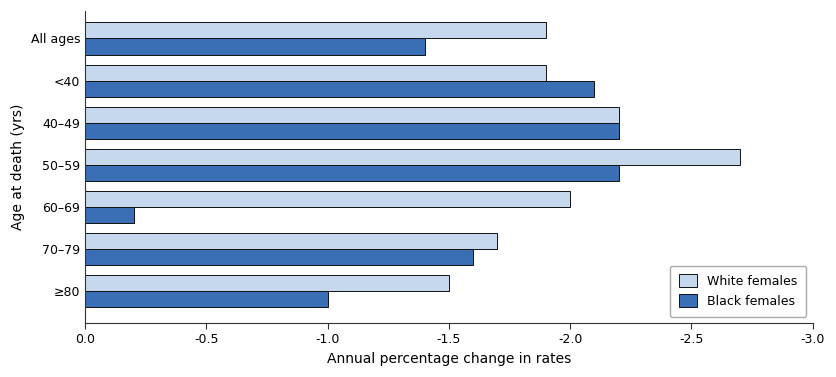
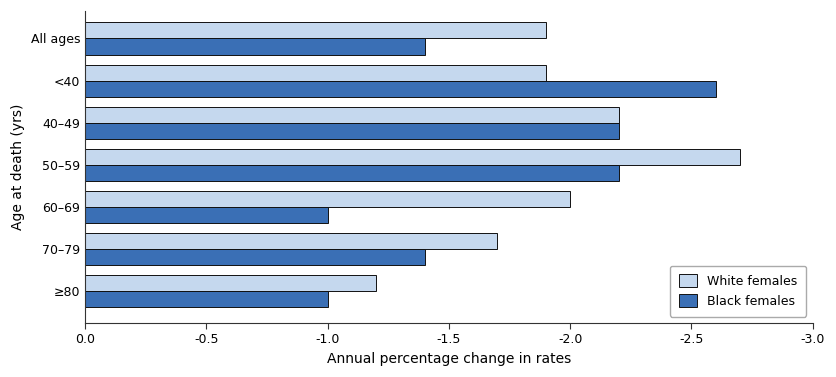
Black females/<40: -2.1 -> -2.6
Black females/60–69: -0.2 -> -1.0
Black females/70–79: -1.6 -> -1.4
White females/≥80: -1.5 -> -1.2
